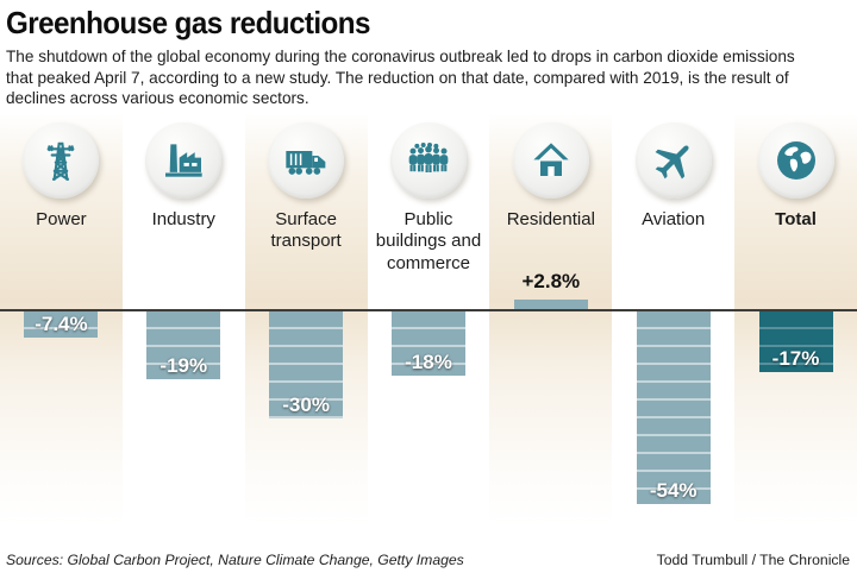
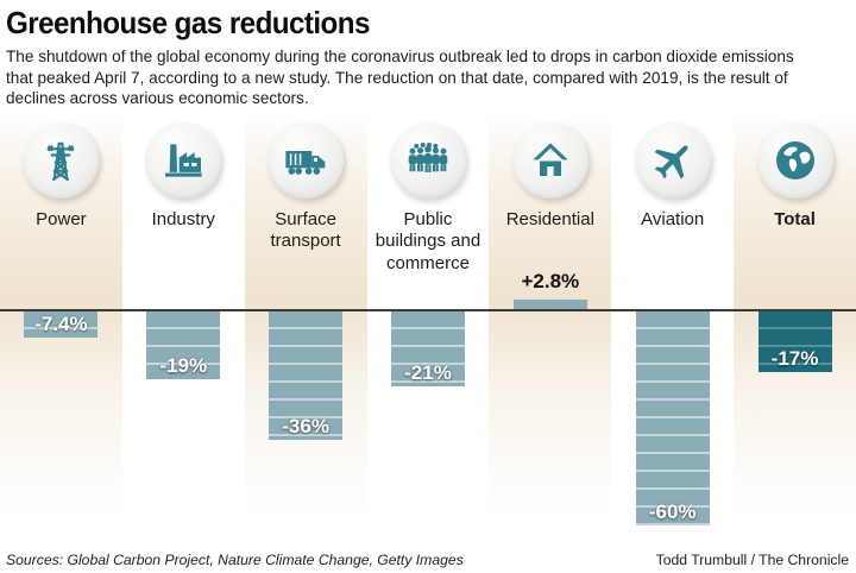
Surface transport: -30% -> -36%
Public buildings and commerce: -18% -> -21%
Aviation: -54% -> -60%
